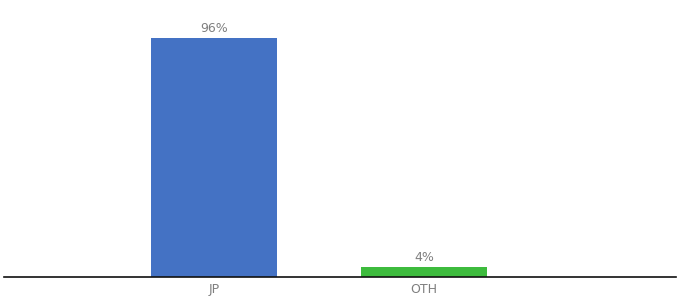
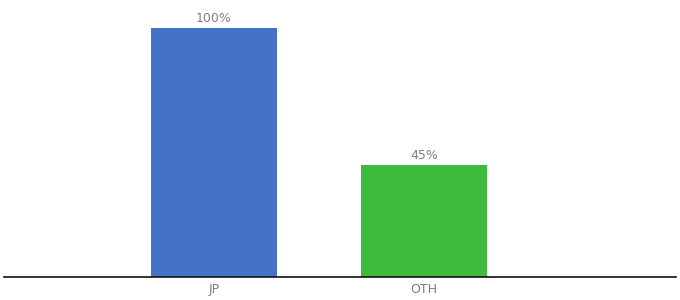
JP: 96% -> 100%
OTH: 4% -> 45%
